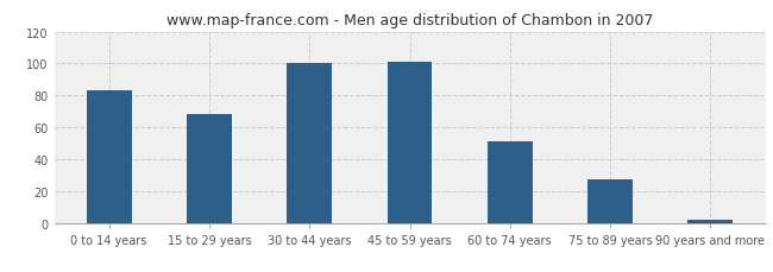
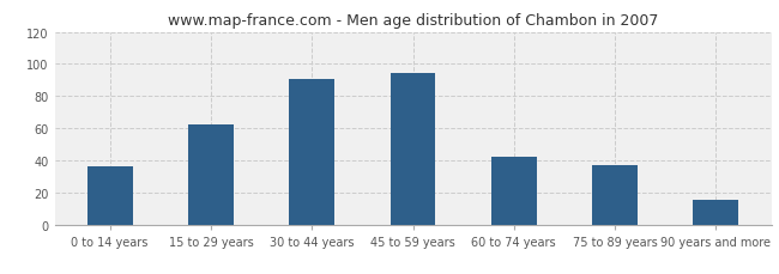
0 to 14 years: 83 -> 36
15 to 29 years: 68 -> 62
30 to 44 years: 100 -> 91
45 to 59 years: 101 -> 94
60 to 74 years: 51 -> 42
75 to 89 years: 27 -> 37
90 years and more: 2 -> 15
